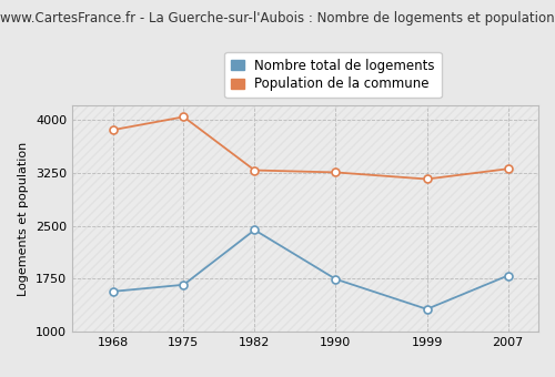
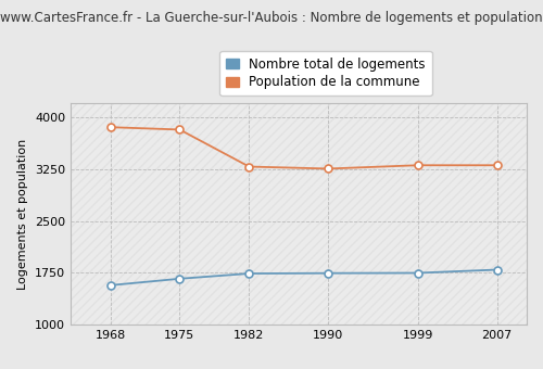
Population de la commune/1975: 4040 -> 3820
Nombre total de logements/1982: 2440 -> 1740
Nombre total de logements/1999: 1320 -> 1750
Population de la commune/1999: 3160 -> 3300
